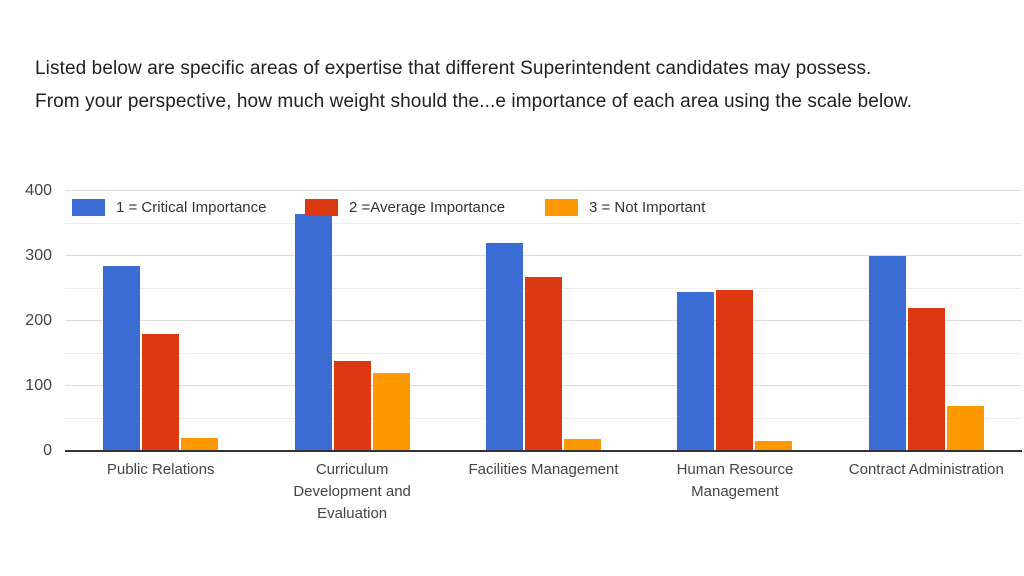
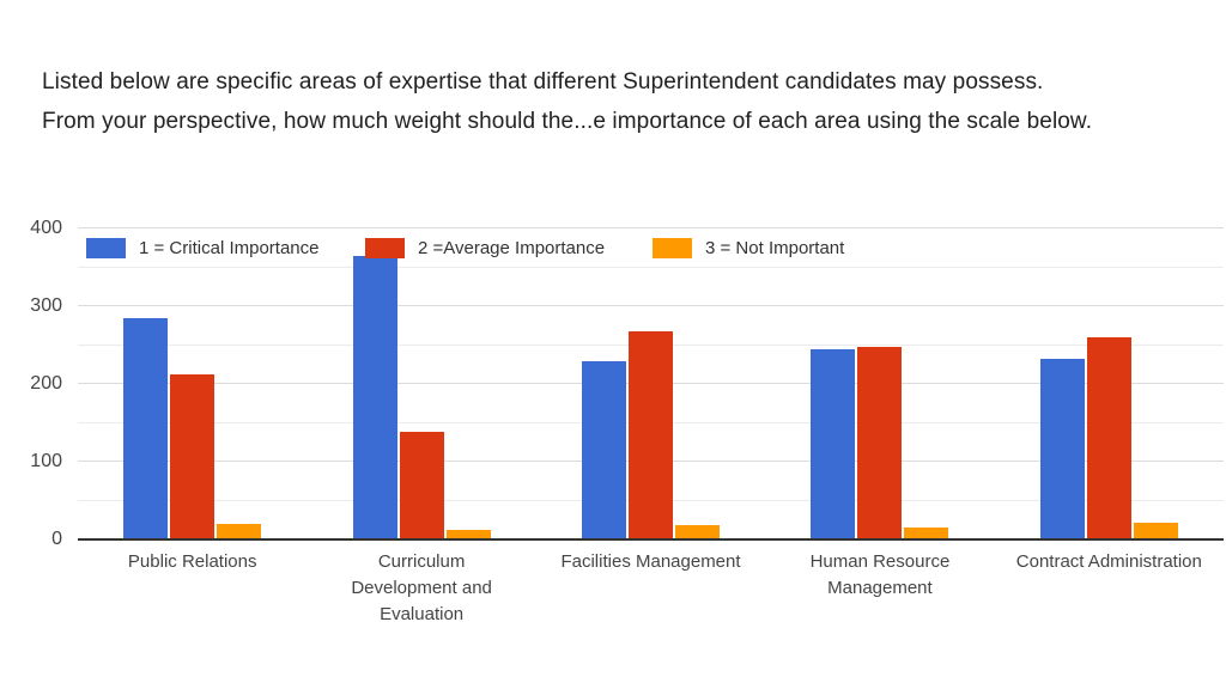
2 =Average Importance/Public Relations: 180 -> 210
3 = Not Important/Curriculum Development and Evaluation: 120 -> 10
1 = Critical Importance/Facilities Management: 320 -> 230
1 = Critical Importance/Contract Administration: 300 -> 230
2 =Average Importance/Contract Administration: 220 -> 260
3 = Not Important/Contract Administration: 70 -> 20
